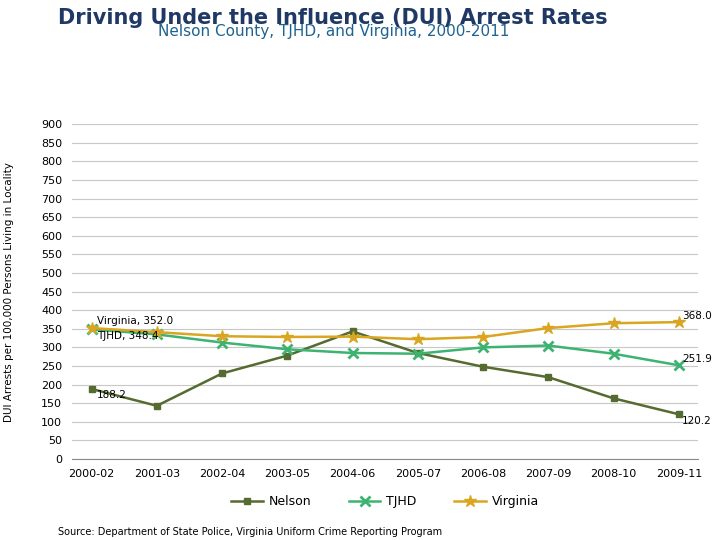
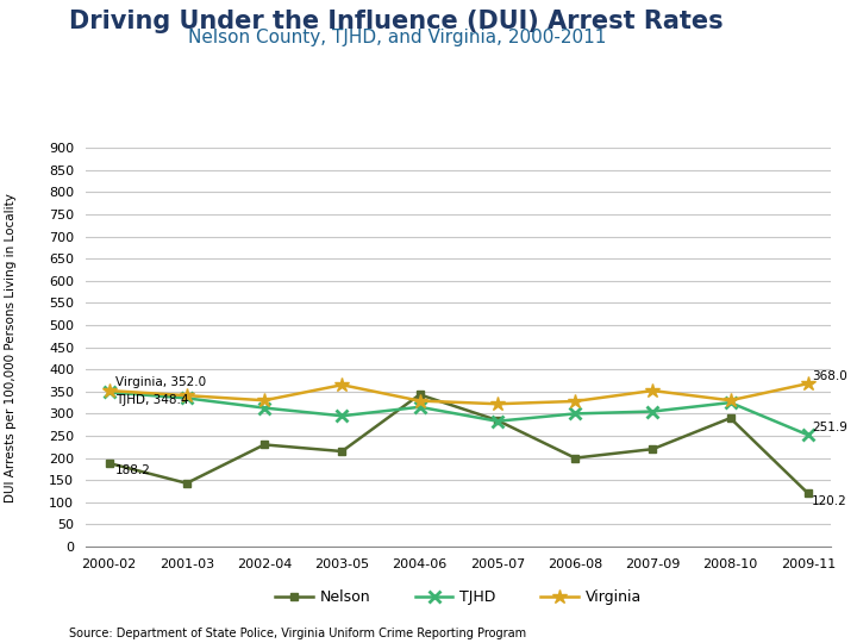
Nelson/2003-05: 278 -> 215
Virginia/2003-05: 328 -> 365
TJHD/2004-06: 285 -> 315
Nelson/2006-08: 248 -> 200
Nelson/2008-10: 163 -> 290
TJHD/2008-10: 283 -> 325
Virginia/2008-10: 365 -> 330
